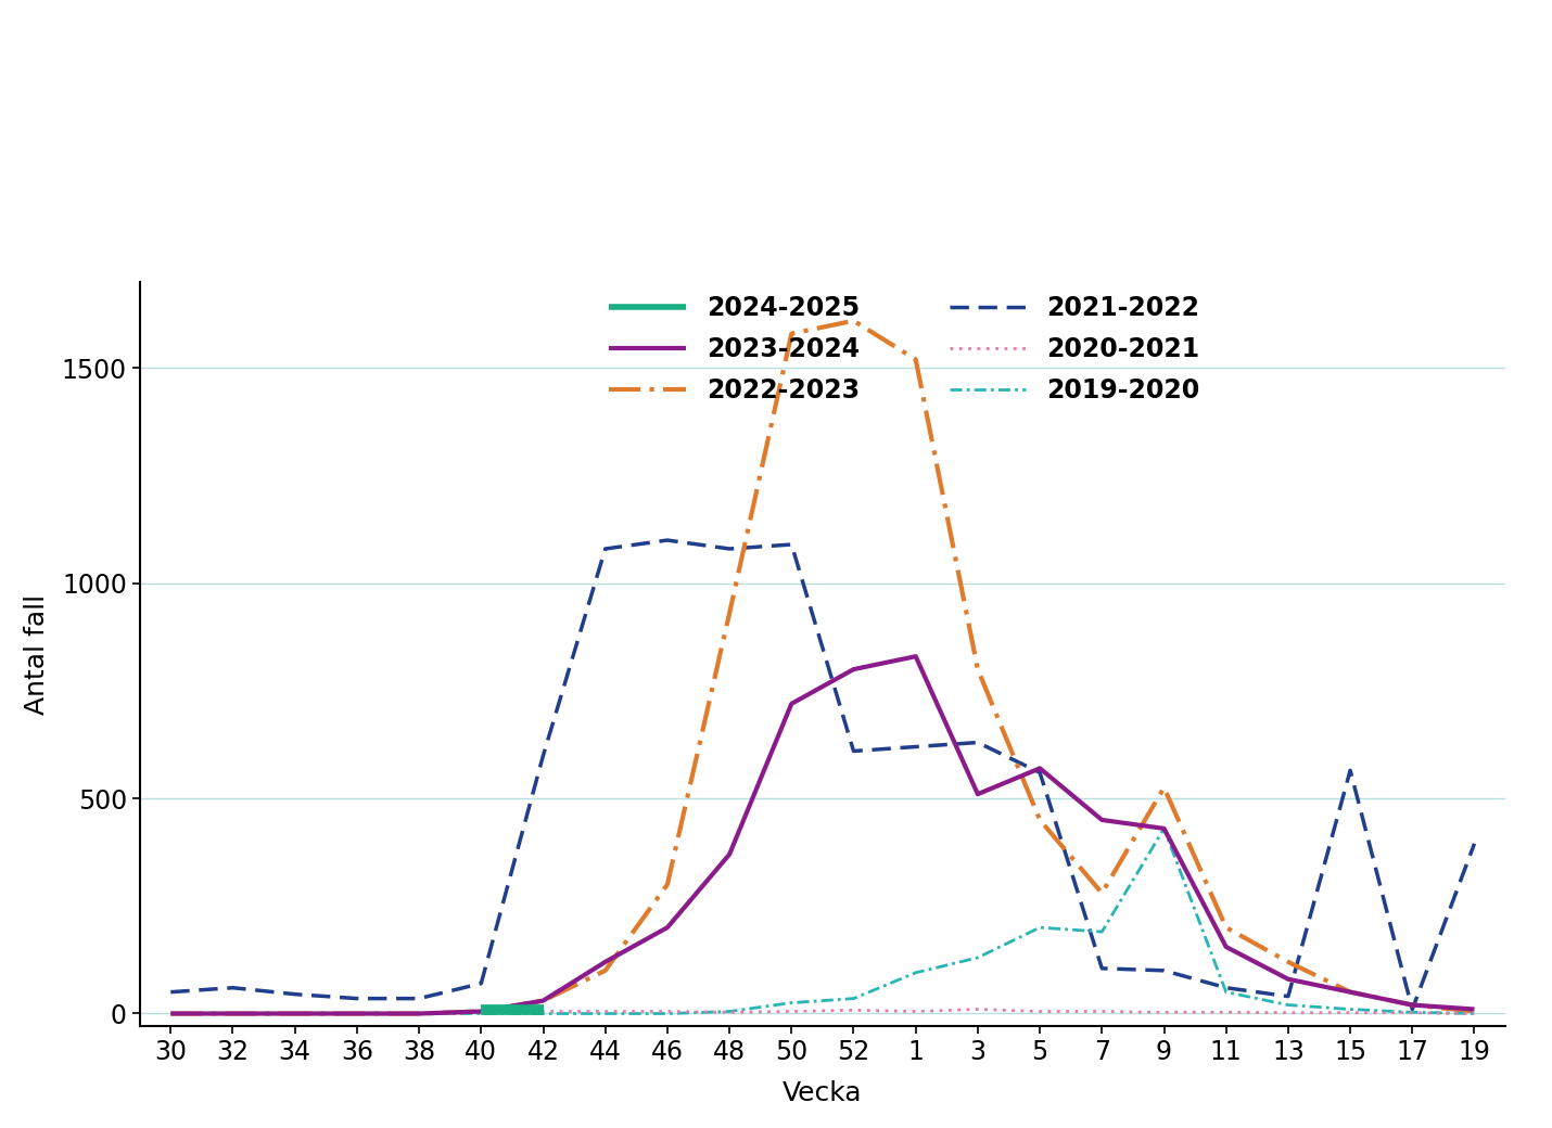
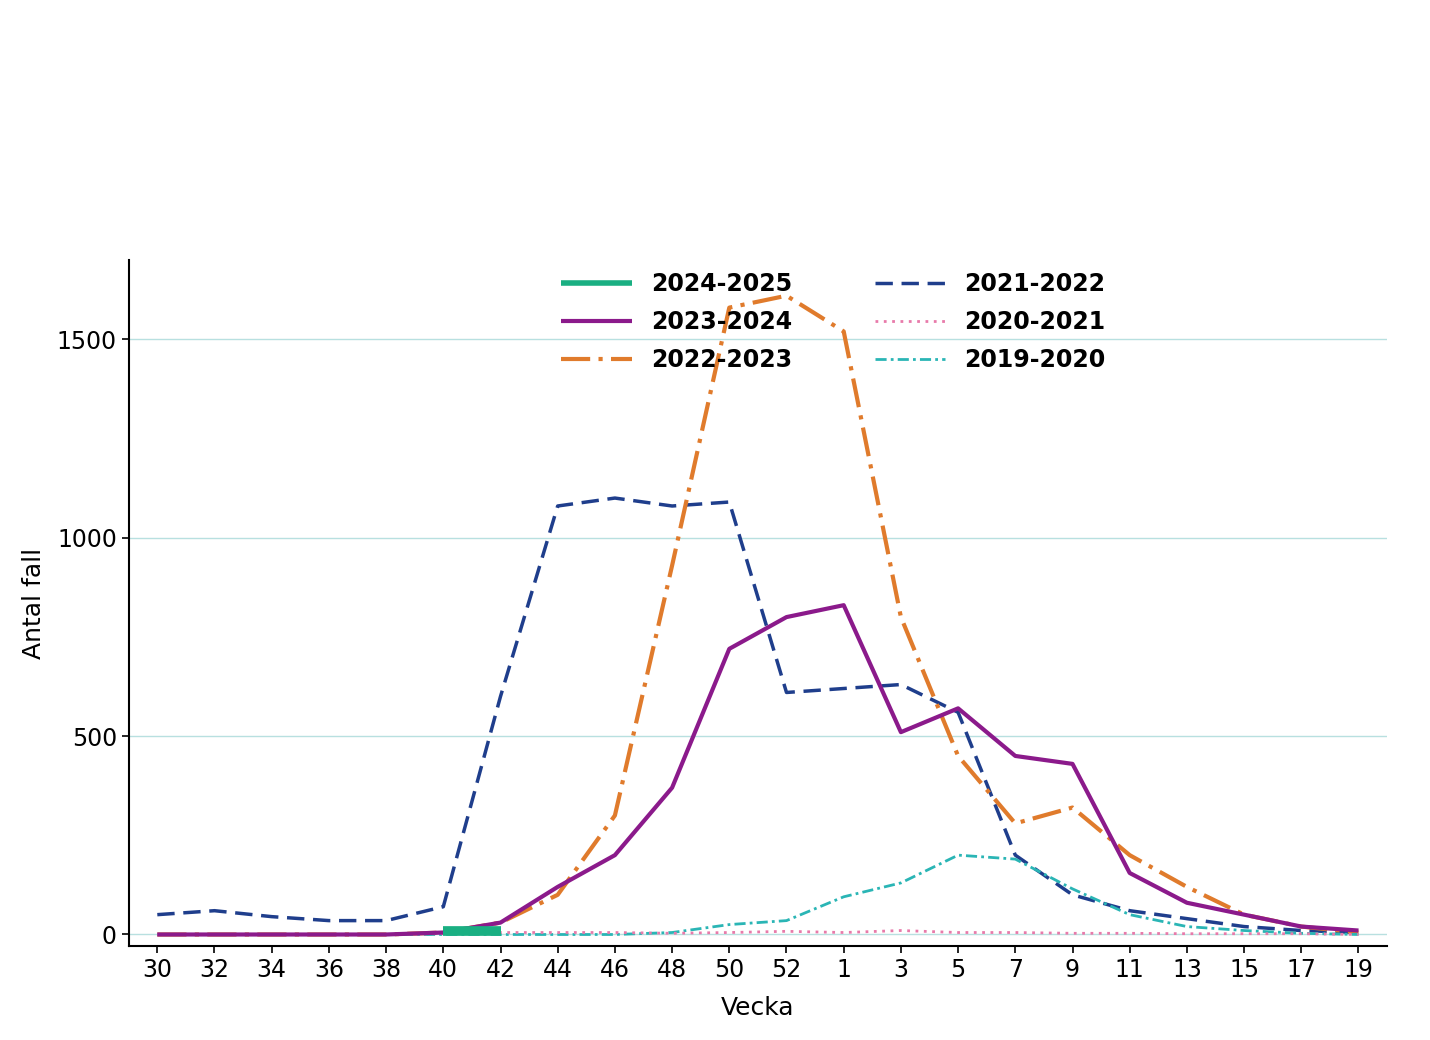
2021-2022/7: 105 -> 200
2022-2023/9: 525 -> 320
2019-2020/9: 430 -> 115
2021-2022/15: 565 -> 20
2021-2022/19: 395 -> 5
